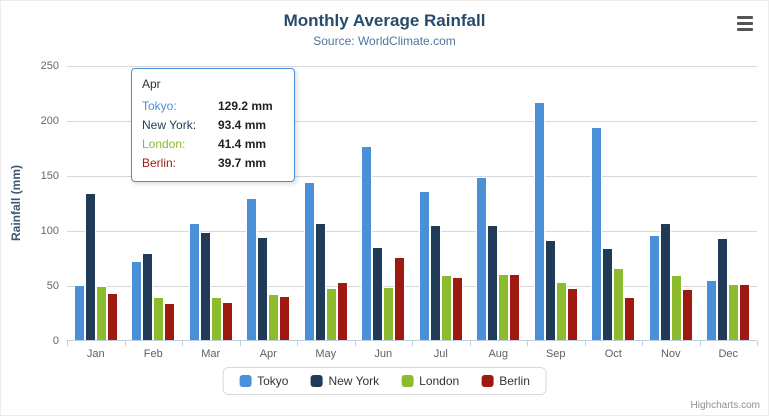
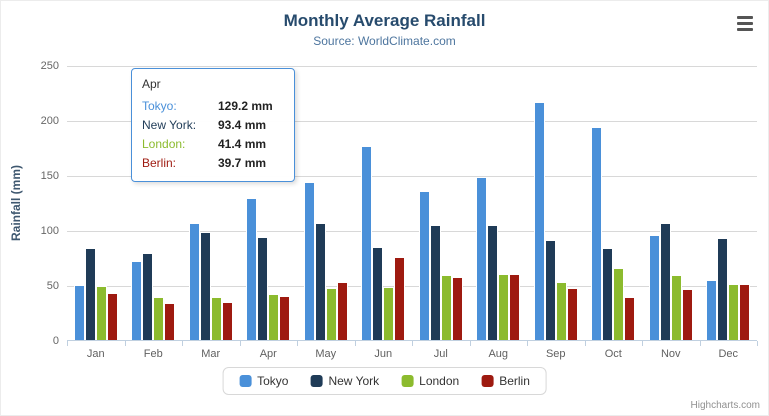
New York/Jan: 134 -> 84
